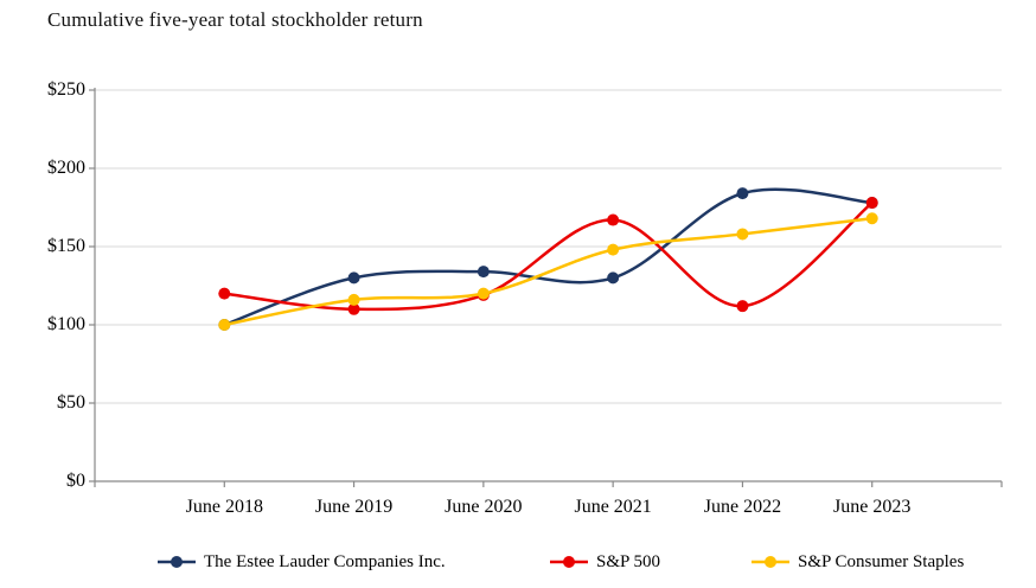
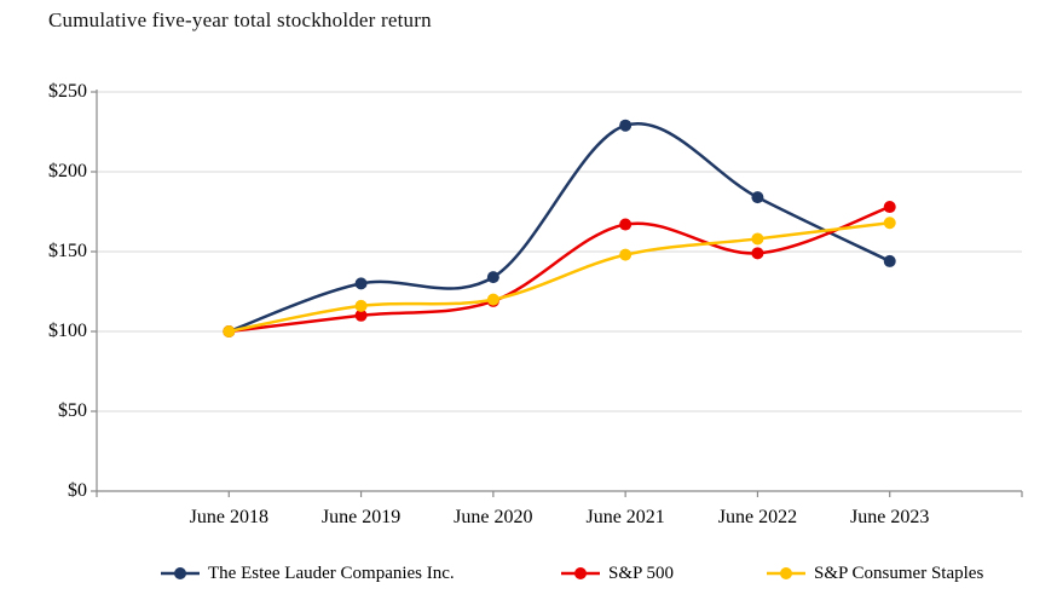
S&P 500/June 2018: $120 -> $100
The Estee Lauder Companies Inc./June 2021: $130 -> $229
S&P 500/June 2022: $112 -> $149
The Estee Lauder Companies Inc./June 2023: $178 -> $144
